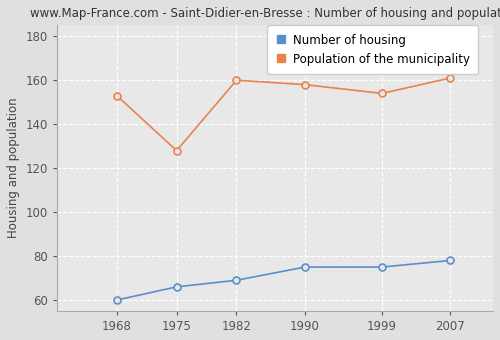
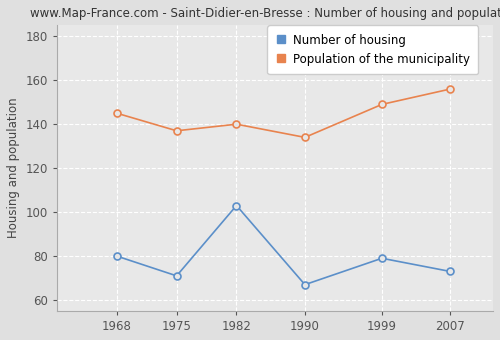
Number of housing/1968: 60 -> 80
Population of the municipality/1968: 153 -> 145
Number of housing/1975: 66 -> 71
Population of the municipality/1975: 128 -> 137
Number of housing/1982: 69 -> 103
Population of the municipality/1982: 160 -> 140
Number of housing/1990: 75 -> 67
Population of the municipality/1990: 158 -> 134
Number of housing/1999: 75 -> 79
Population of the municipality/1999: 154 -> 149
Number of housing/2007: 78 -> 73
Population of the municipality/2007: 161 -> 156
